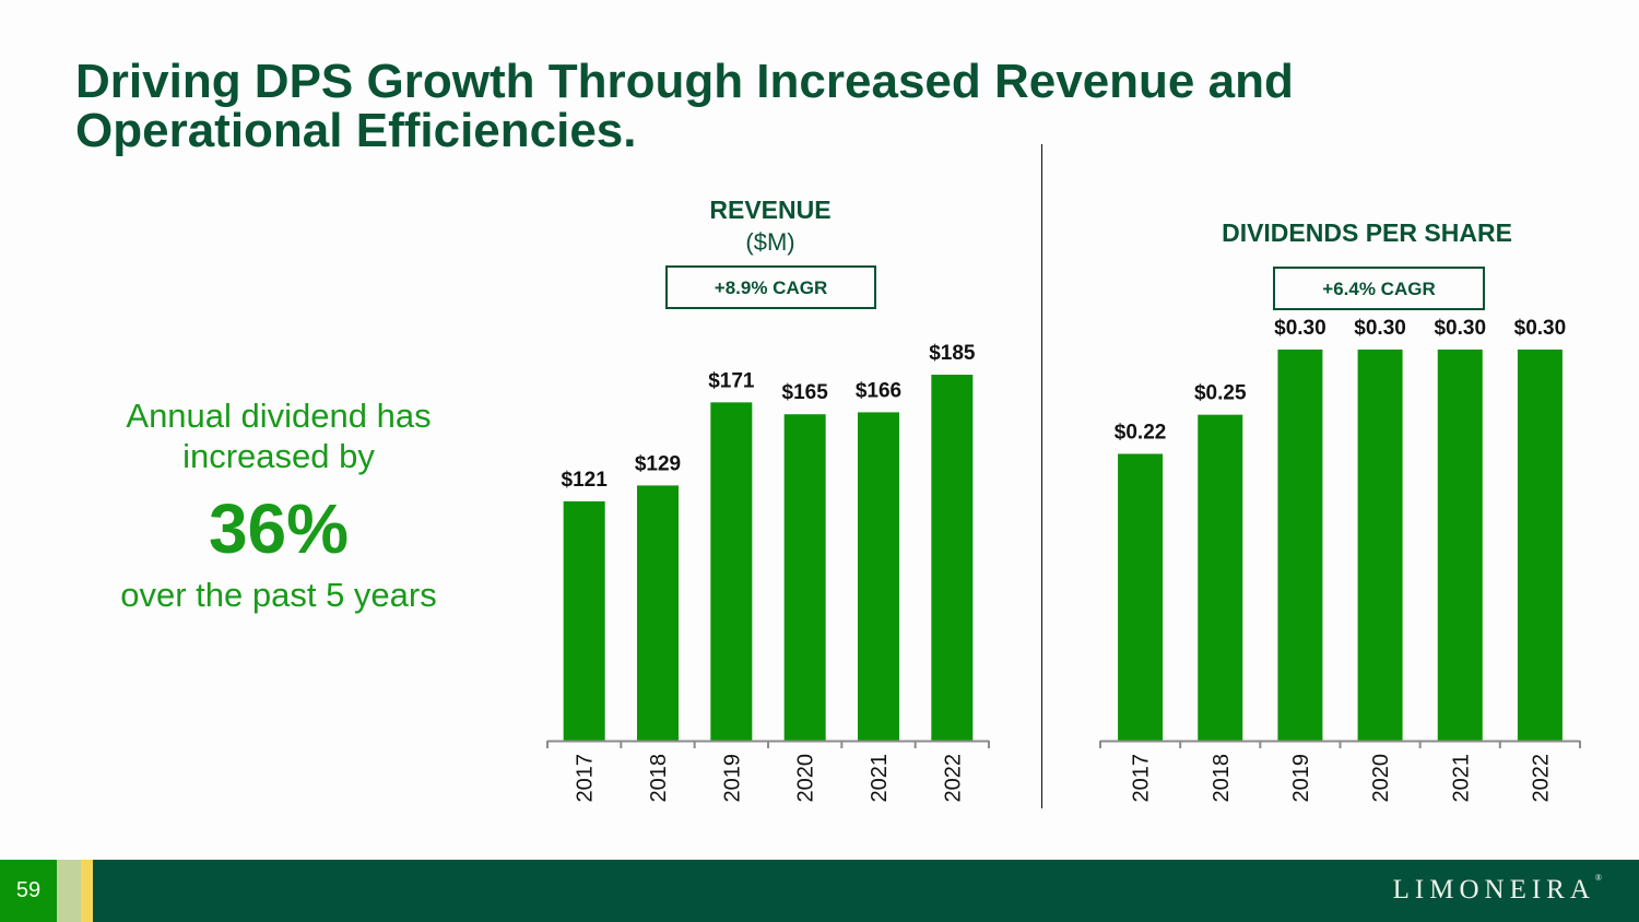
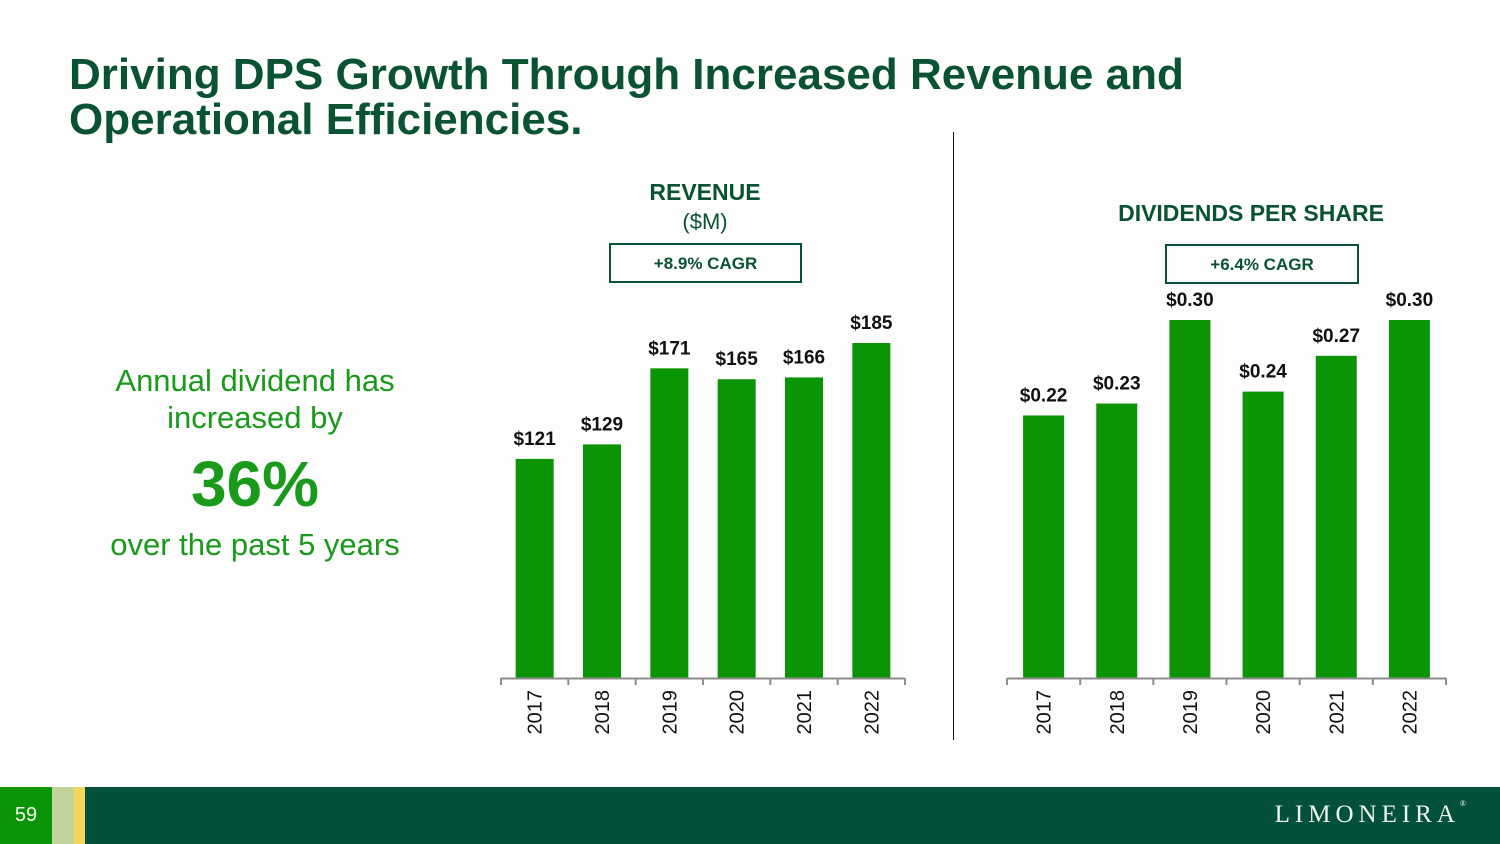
DIVIDENDS PER SHARE/2018: $0.25 -> $0.23
DIVIDENDS PER SHARE/2020: $0.30 -> $0.24
DIVIDENDS PER SHARE/2021: $0.30 -> $0.27
